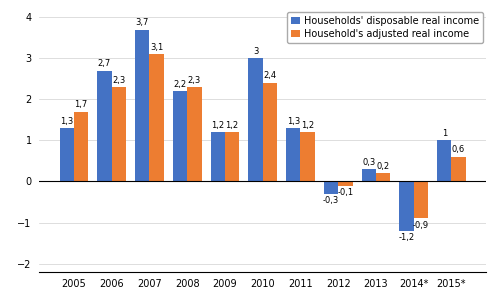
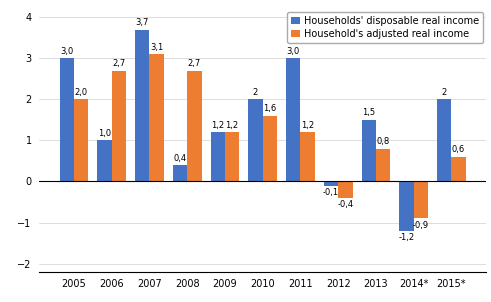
Households' disposable real income/2005: 1,3 -> 3,0
Household's adjusted real income/2005: 1,7 -> 2,0
Households' disposable real income/2006: 2,7 -> 1,0
Household's adjusted real income/2006: 2,3 -> 2,7
Households' disposable real income/2008: 2,2 -> 0,4
Household's adjusted real income/2008: 2,3 -> 2,7
Households' disposable real income/2010: 3 -> 2
Household's adjusted real income/2010: 2,4 -> 1,6
Households' disposable real income/2011: 1,3 -> 3,0
Households' disposable real income/2012: -0,3 -> -0,1
Household's adjusted real income/2012: -0,1 -> -0,4
Households' disposable real income/2013: 0,3 -> 1,5
Household's adjusted real income/2013: 0,2 -> 0,8
Households' disposable real income/2015*: 1 -> 2
